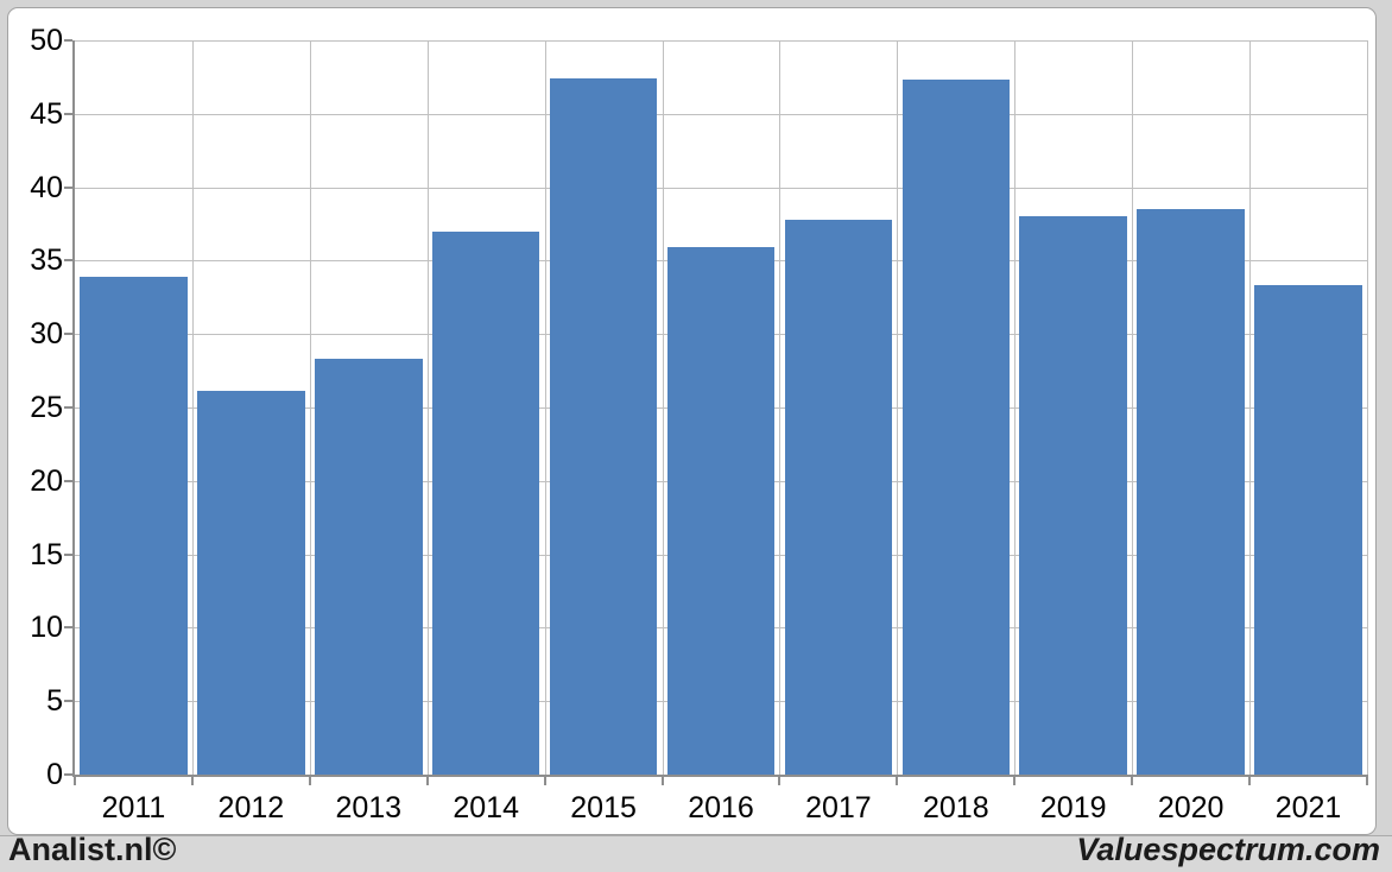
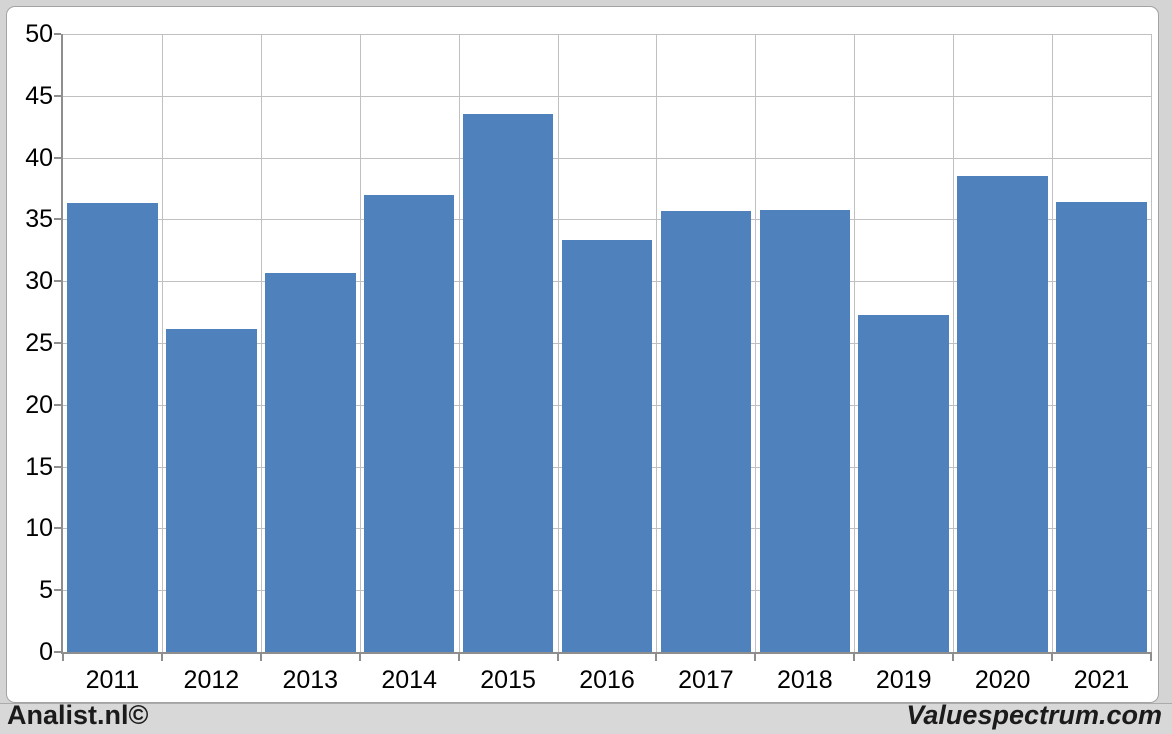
2011: 33.9 -> 36.3
2013: 28.3 -> 30.7
2015: 47.4 -> 43.5
2016: 35.9 -> 33.3
2017: 37.8 -> 35.7
2018: 47.3 -> 35.8
2019: 38.0 -> 27.3
2021: 33.3 -> 36.4
